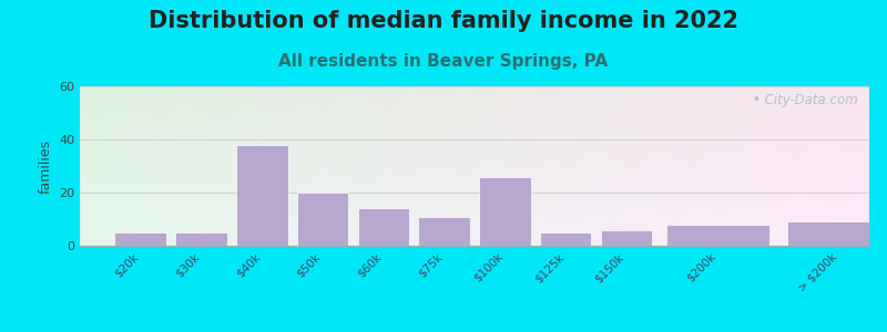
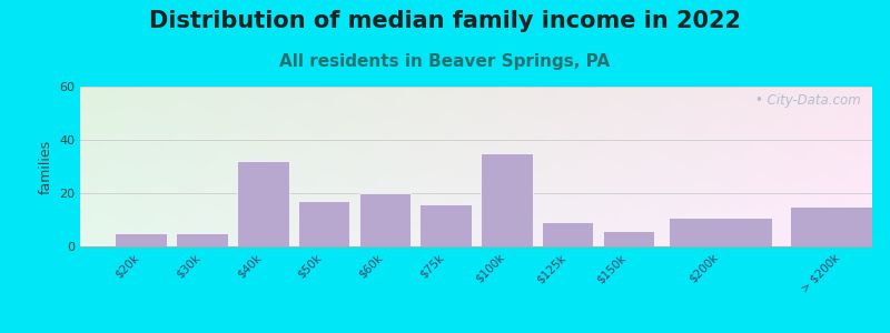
$40k: 38 -> 32
$50k: 20 -> 17
$60k: 14 -> 20
$75k: 11 -> 16
$100k: 26 -> 35
$125k: 5 -> 9
$200k: 8 -> 11
> $200k: 9 -> 15
